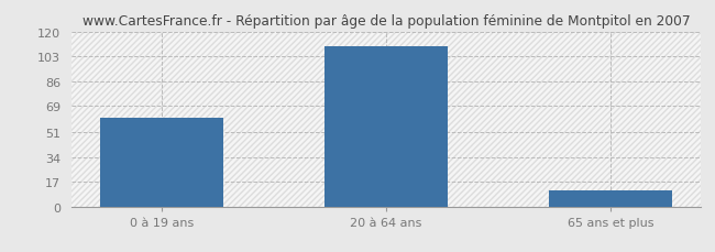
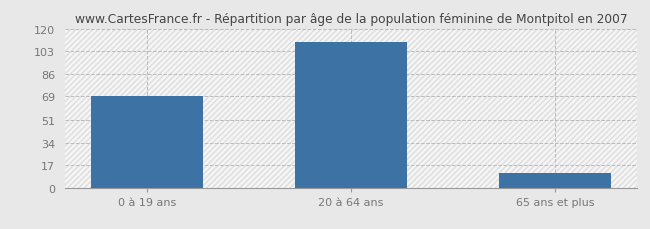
0 à 19 ans: 61 -> 69
